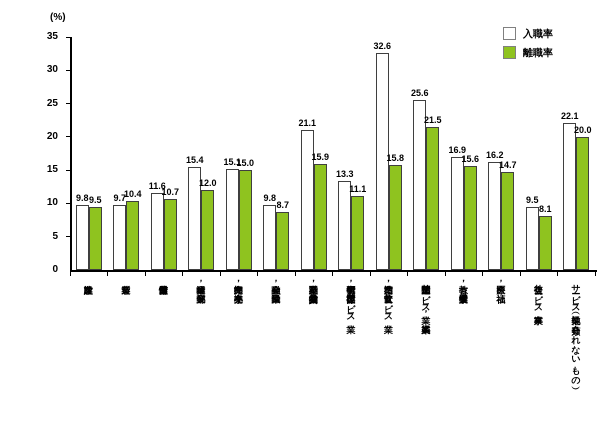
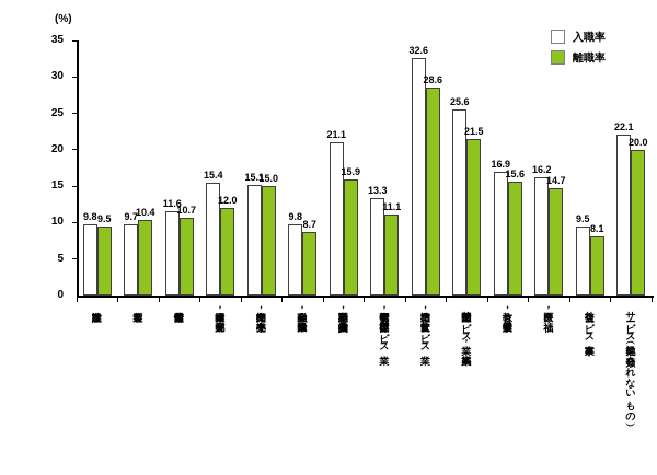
離職率/宿泊業，飲食サービス業: 15.8 -> 28.6
